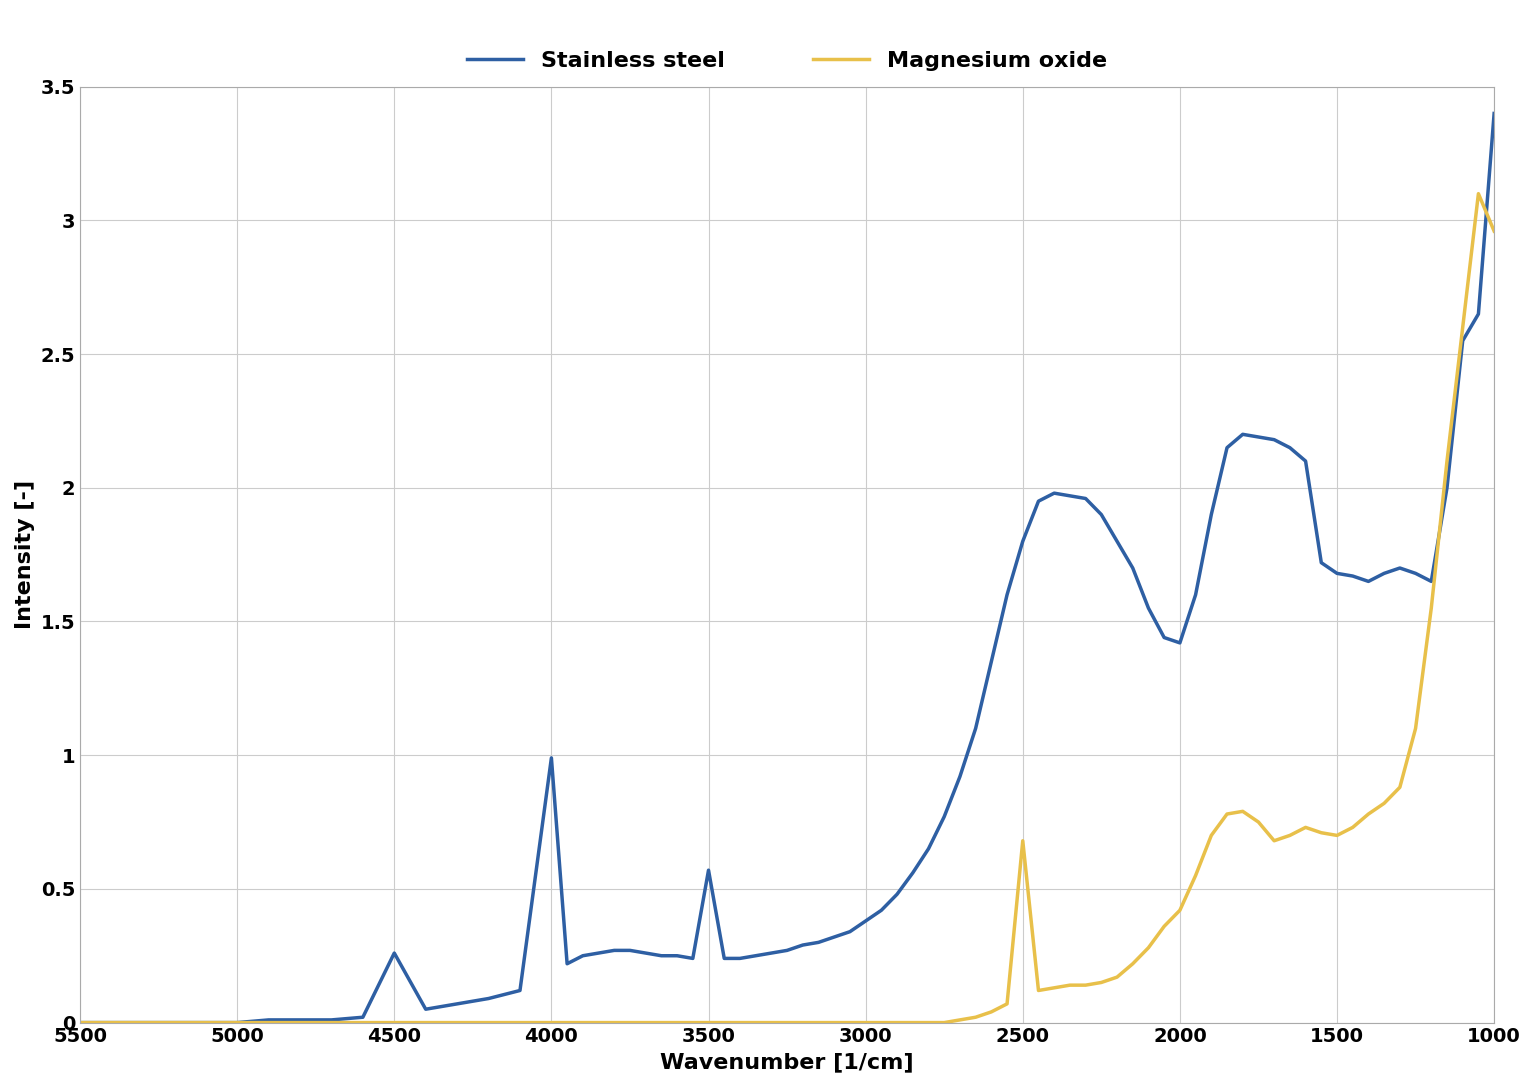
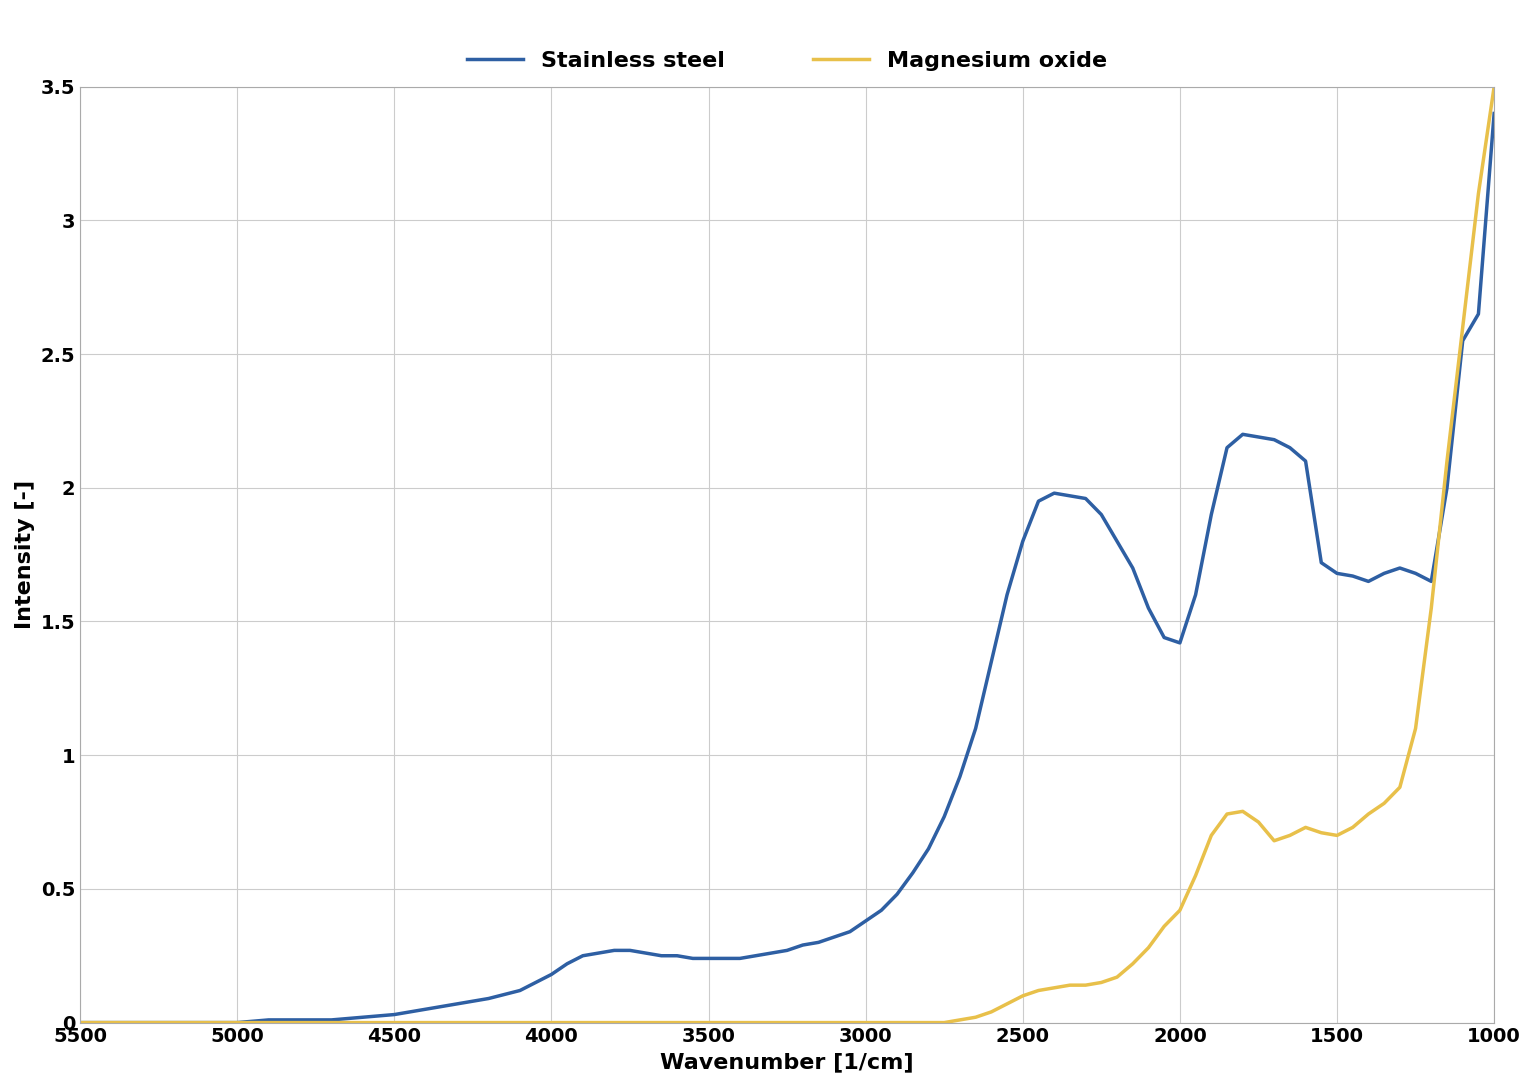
Stainless steel/4500: 0.26 -> 0.03
Stainless steel/4000: 0.99 -> 0.18
Stainless steel/3500: 0.57 -> 0.24
Magnesium oxide/2500: 0.68 -> 0.10
Magnesium oxide/1000: 2.96 -> 3.50
